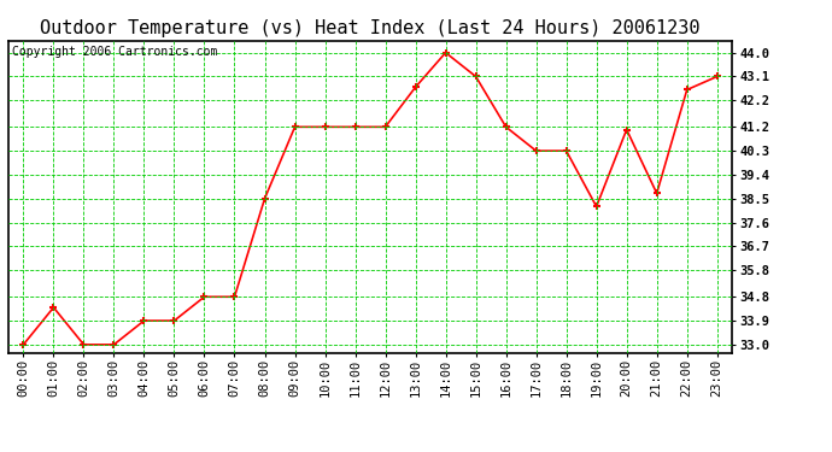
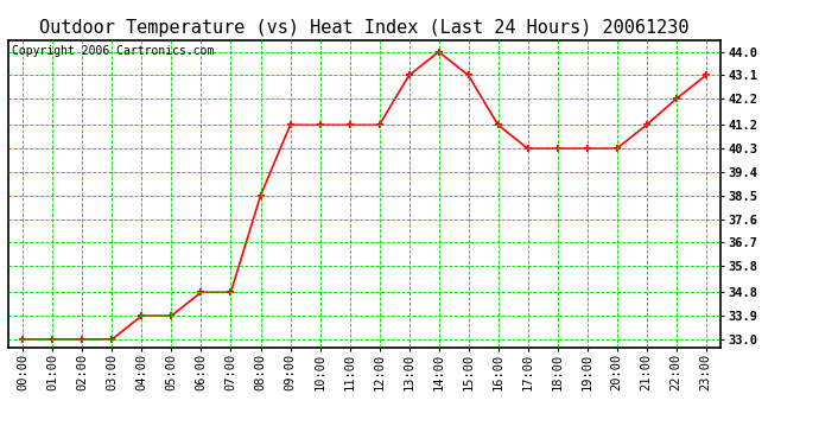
01:00: 34.4 -> 33.0
13:00: 42.7 -> 43.1
19:00: 38.2 -> 40.3
20:00: 41.1 -> 40.3
21:00: 38.7 -> 41.2
22:00: 42.6 -> 42.2
